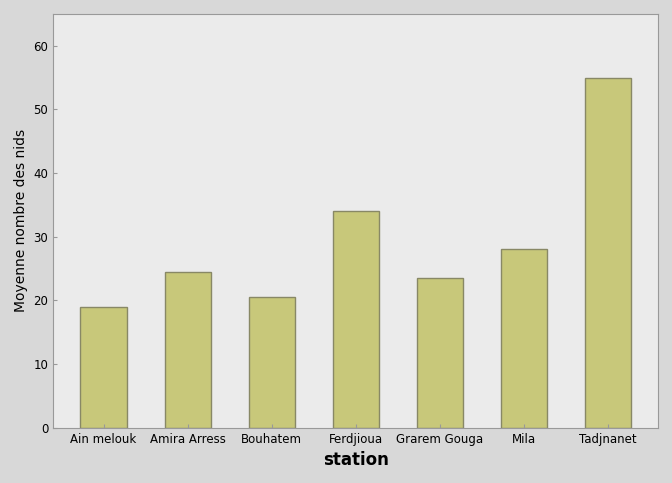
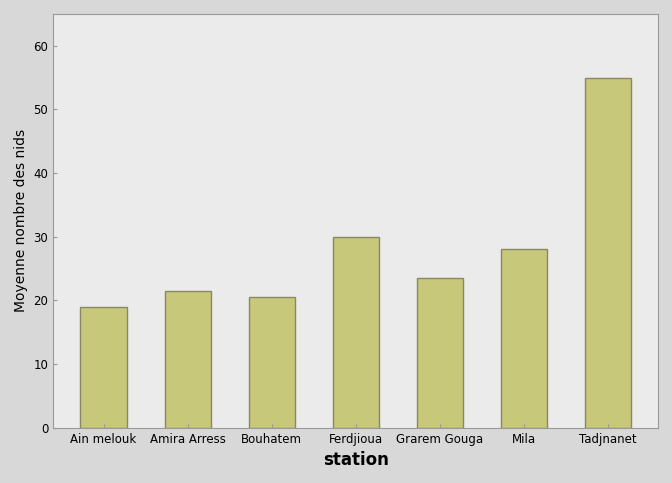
Amira Arress: 24.5 -> 21.4
Ferdjioua: 34.0 -> 30.0
